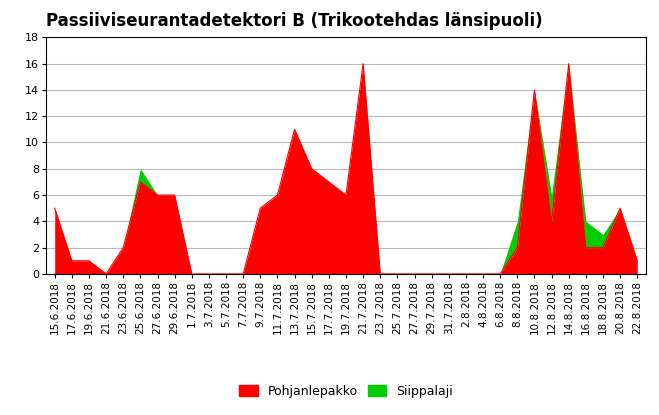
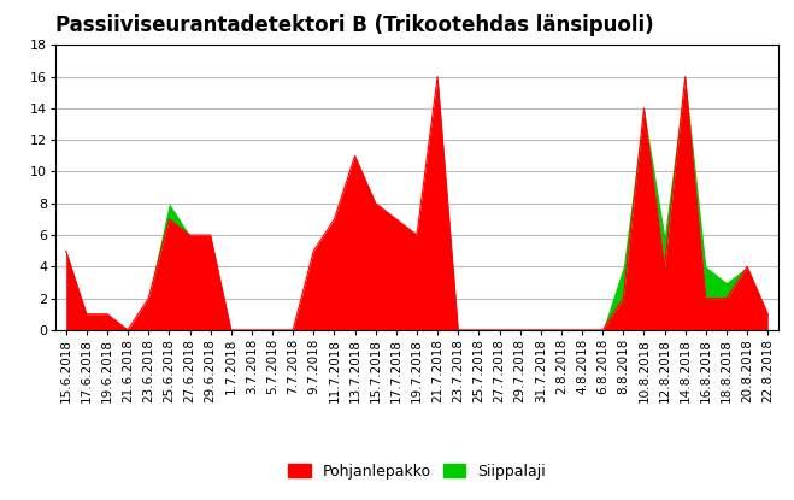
11.7.2018: 6 -> 7
20.8.2018: 5 -> 4
